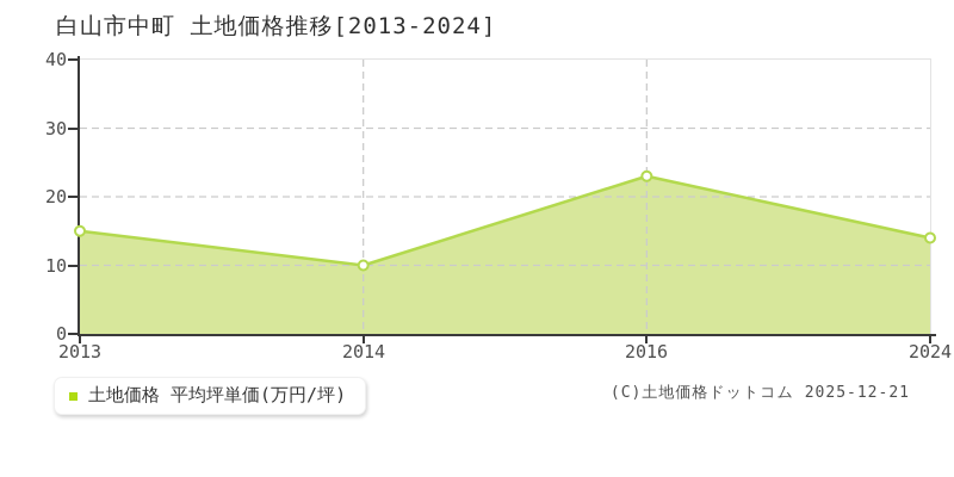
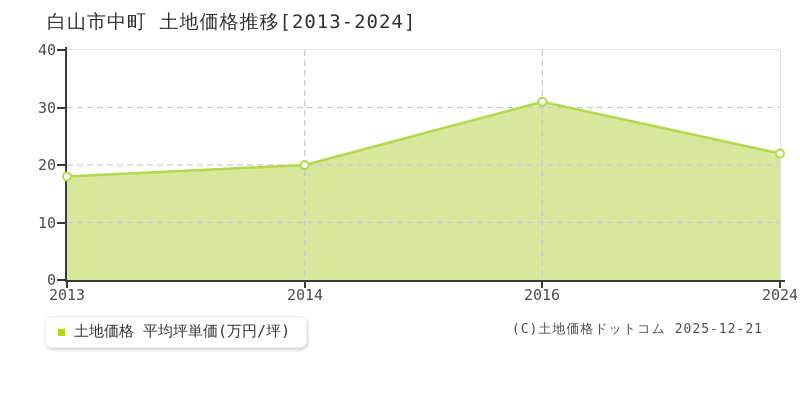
2013: 15 -> 18
2014: 10 -> 20
2016: 23 -> 31
2024: 14 -> 22
